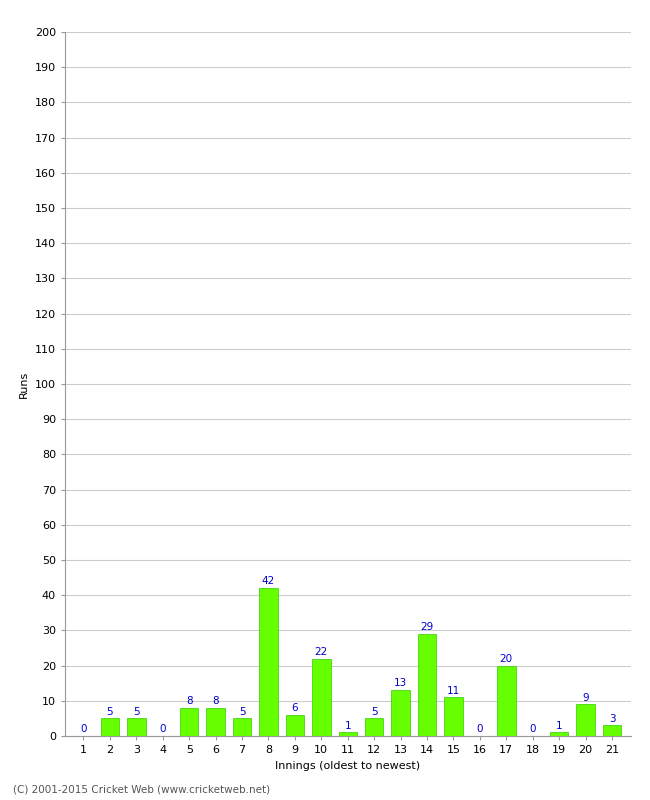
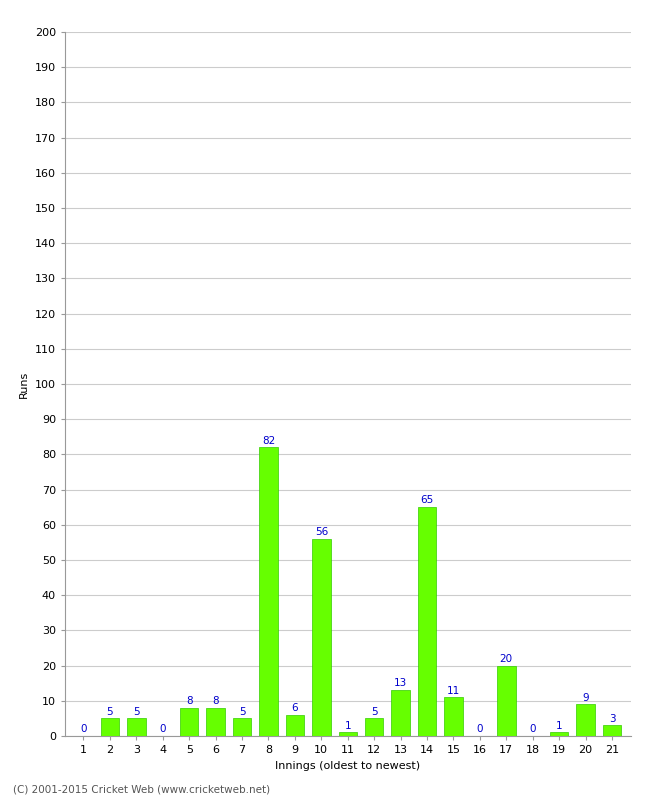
8: 42 -> 82
10: 22 -> 56
14: 29 -> 65
